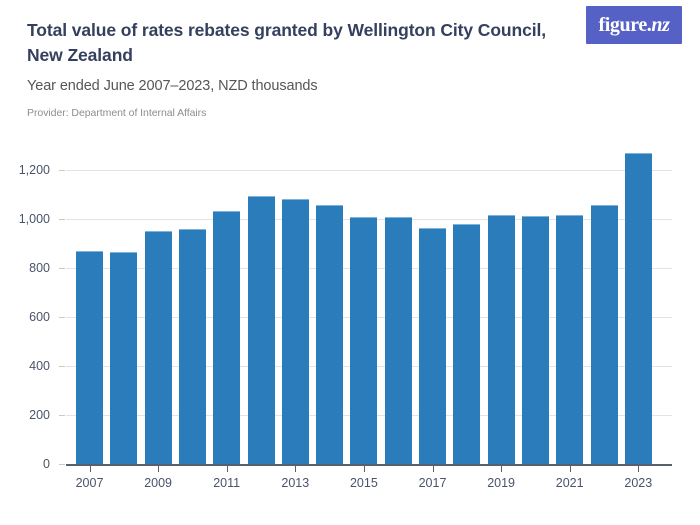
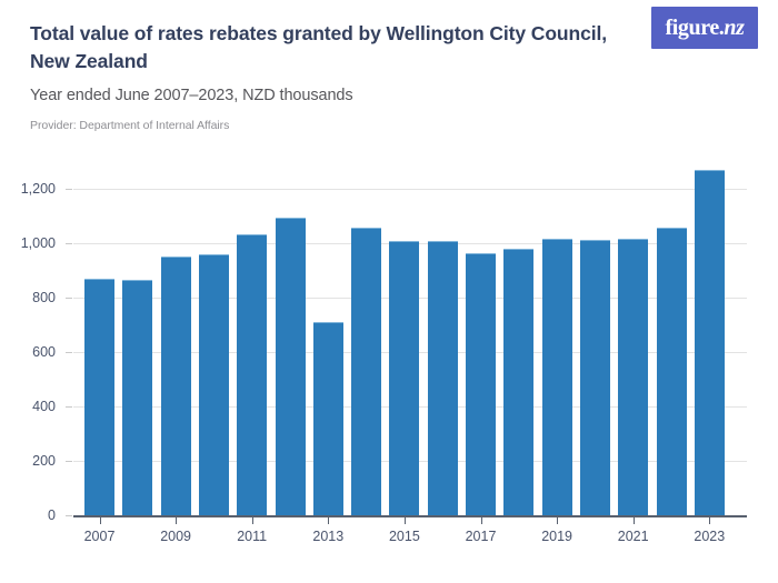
2013: 1080 -> 710
